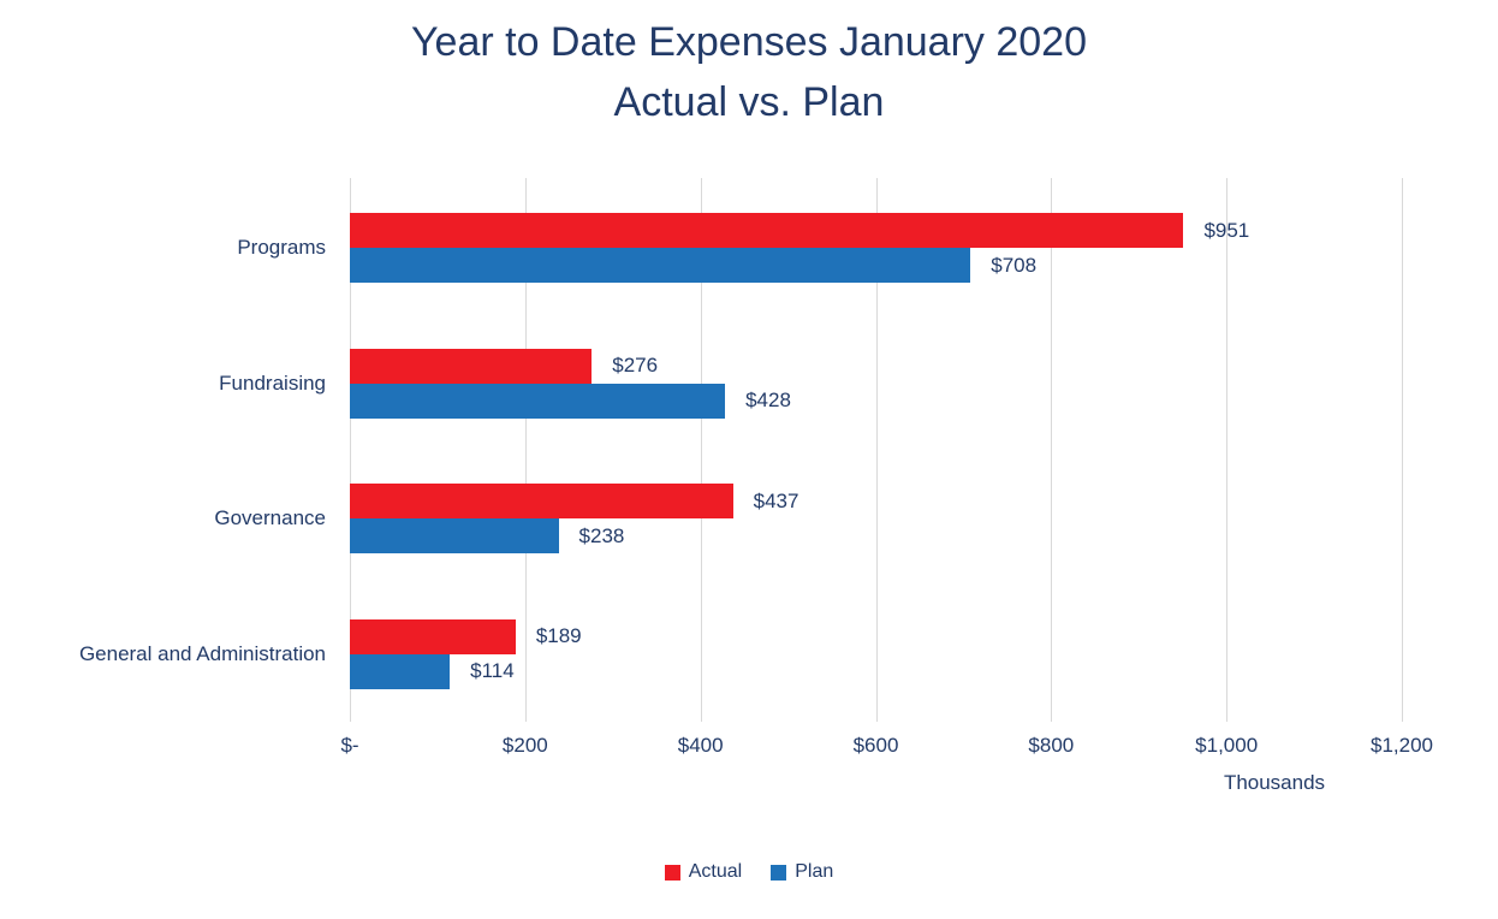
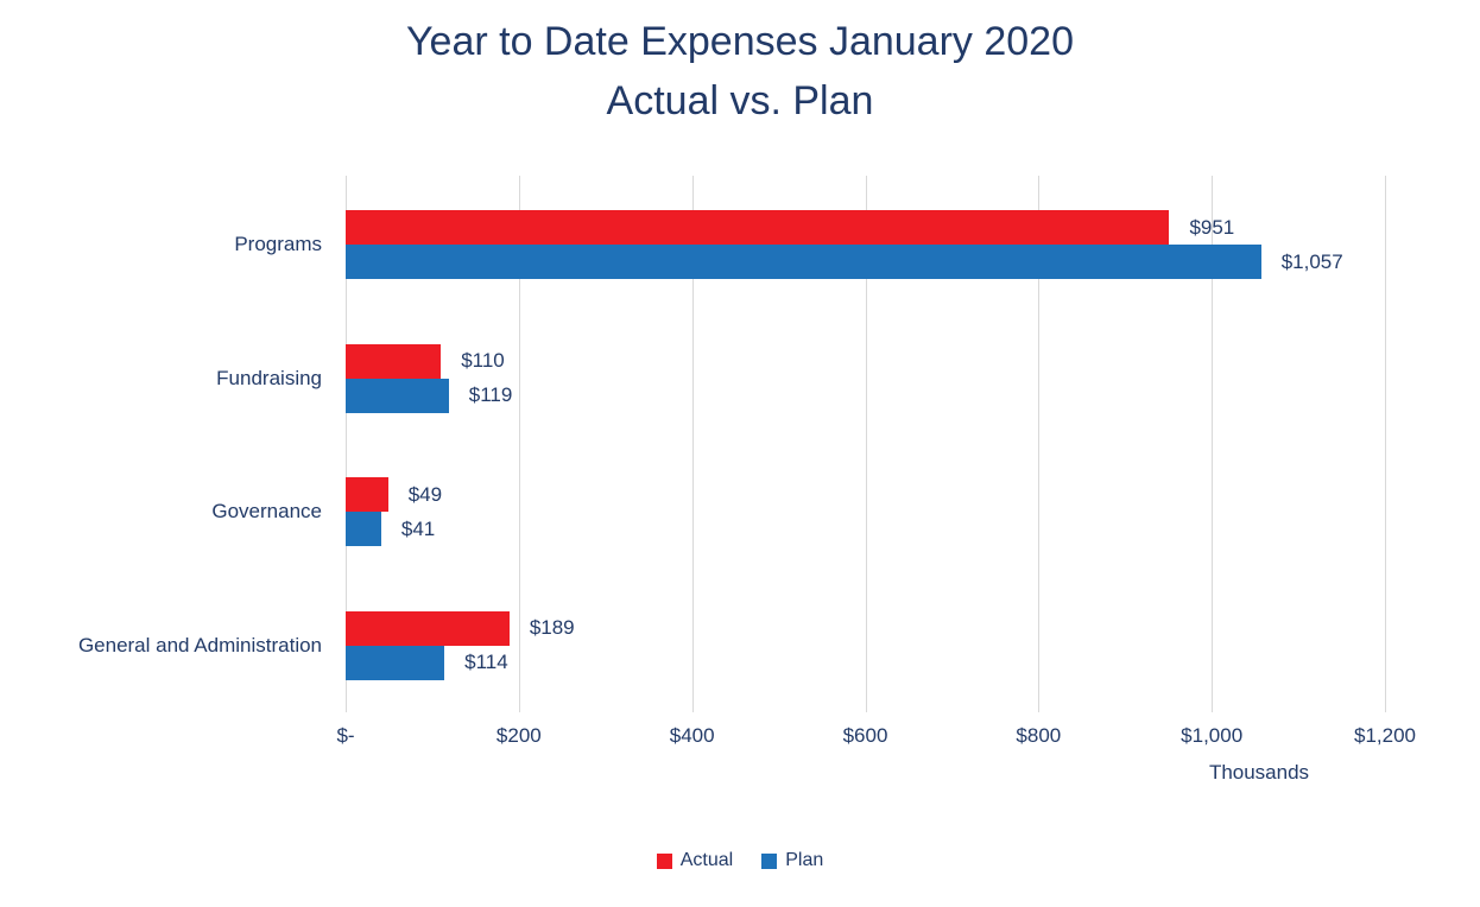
Plan/Programs: $708 -> $1,057
Actual/Fundraising: $276 -> $110
Plan/Fundraising: $428 -> $119
Actual/Governance: $437 -> $49
Plan/Governance: $238 -> $41
